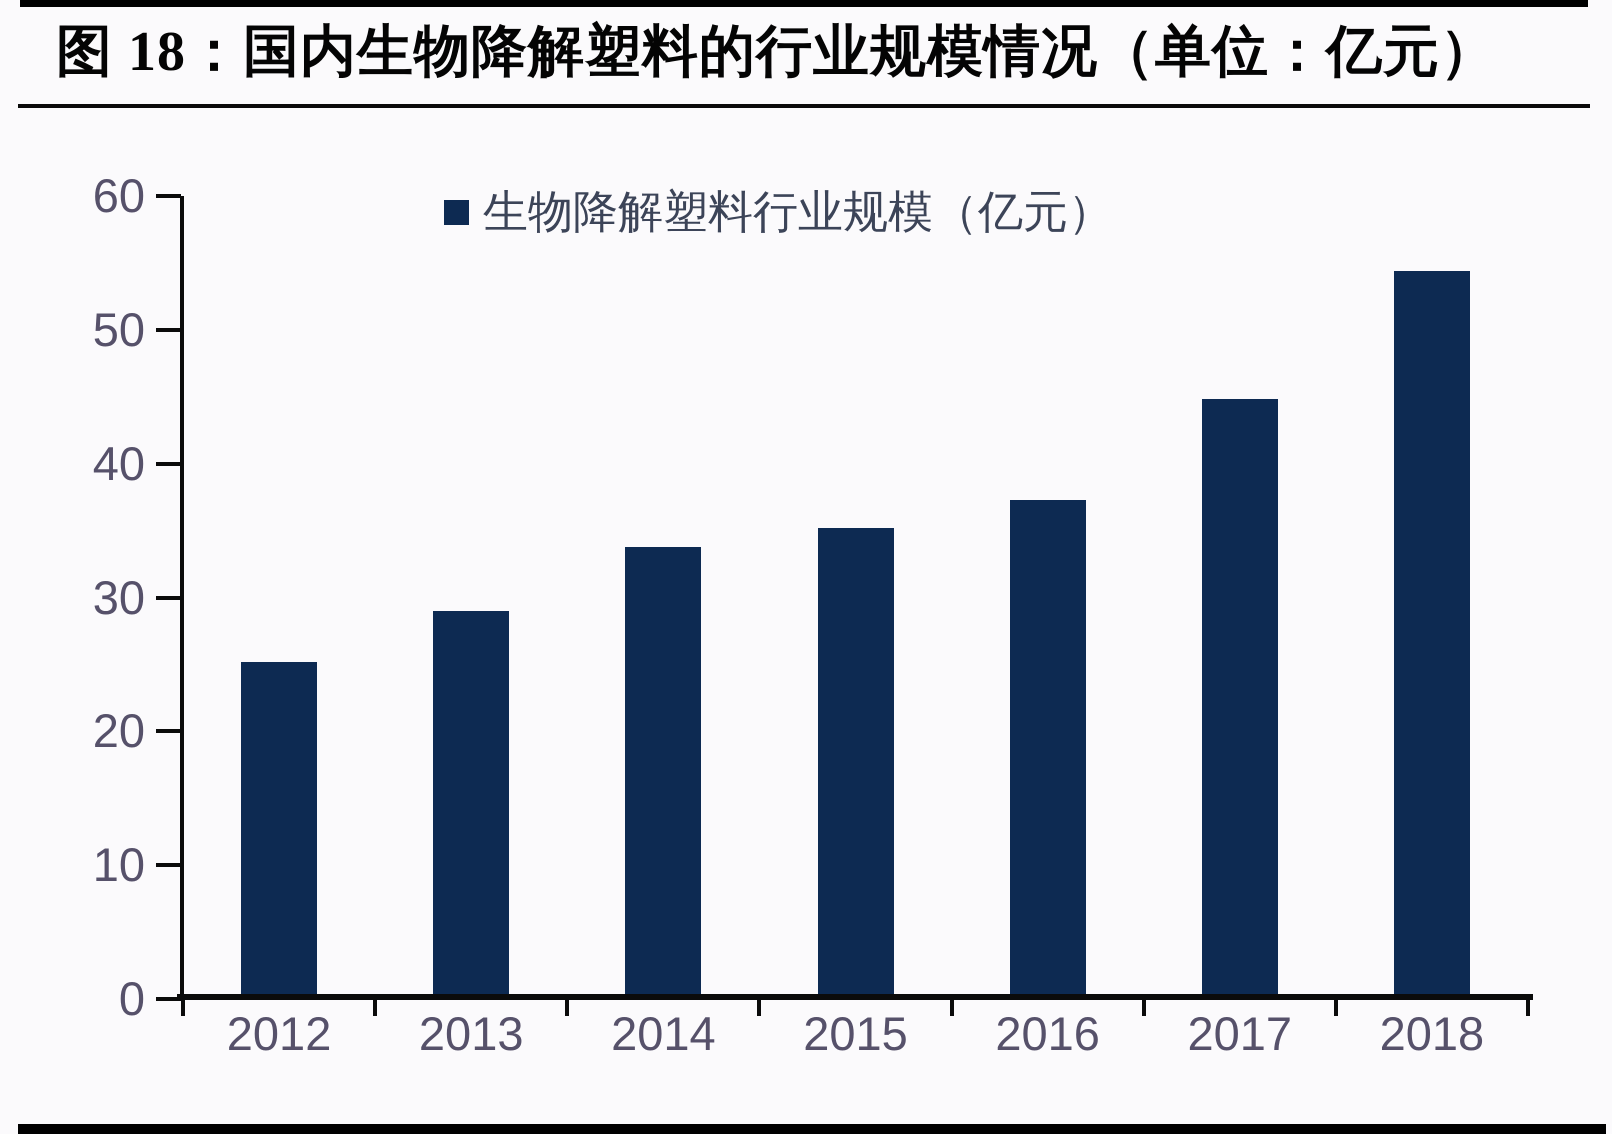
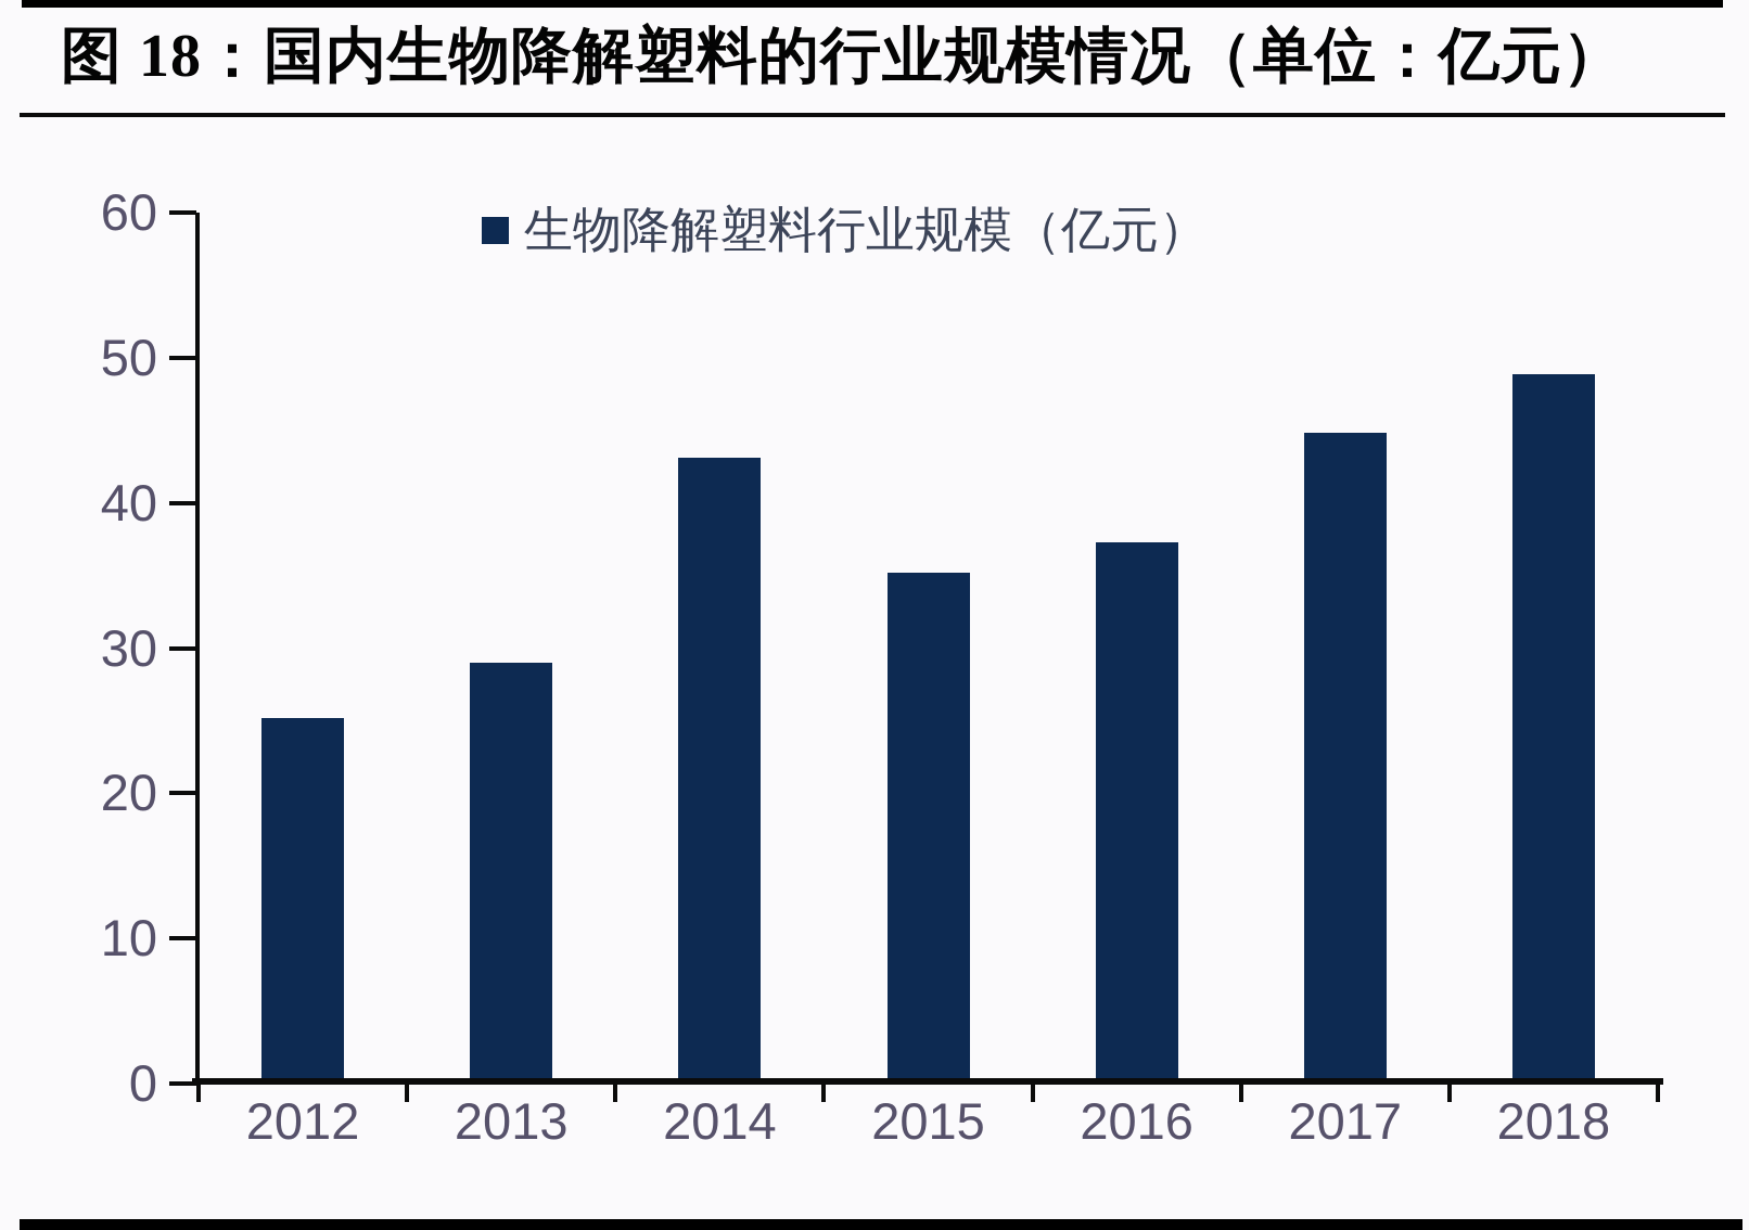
2014: 33.8 -> 43.1
2018: 54.4 -> 48.9
